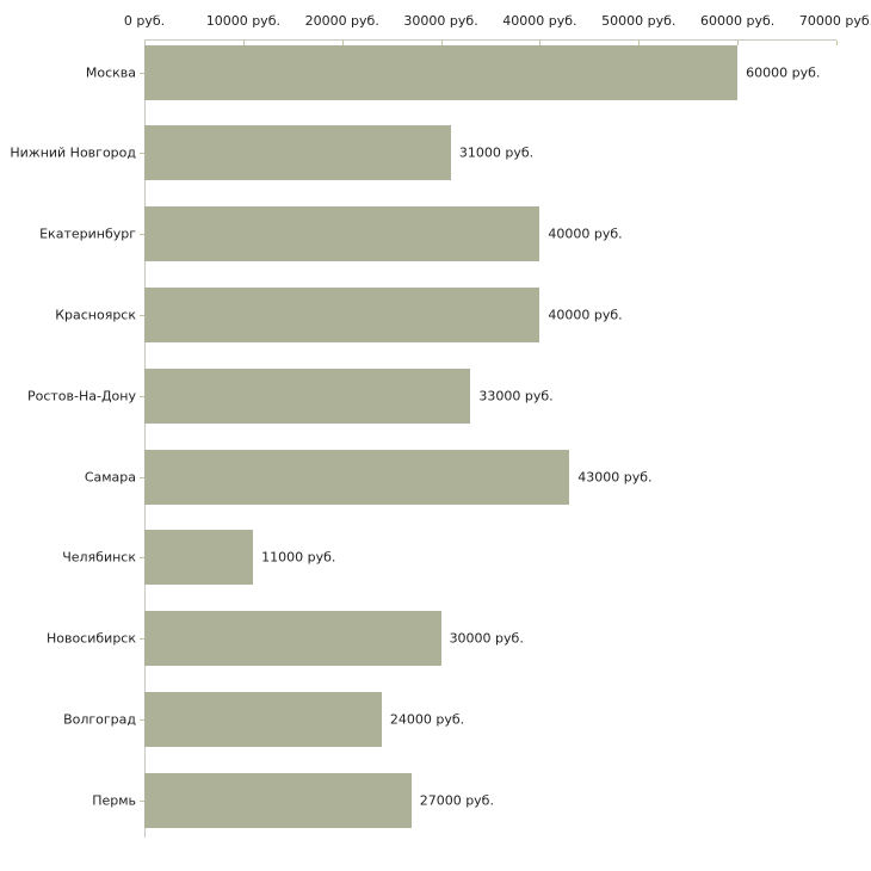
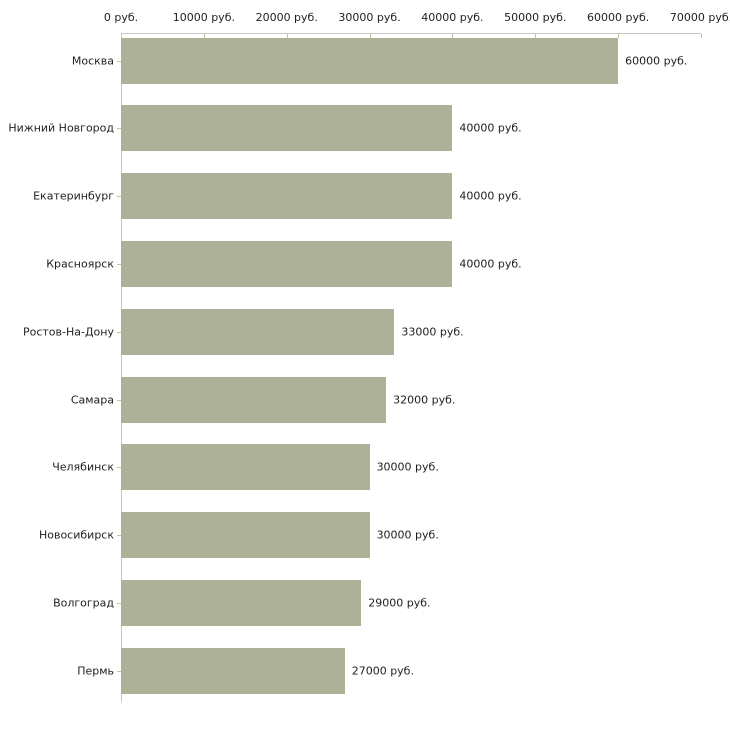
Нижний Новгород: 31000 -> 40000
Самара: 43000 -> 32000
Челябинск: 11000 -> 30000
Волгоград: 24000 -> 29000
